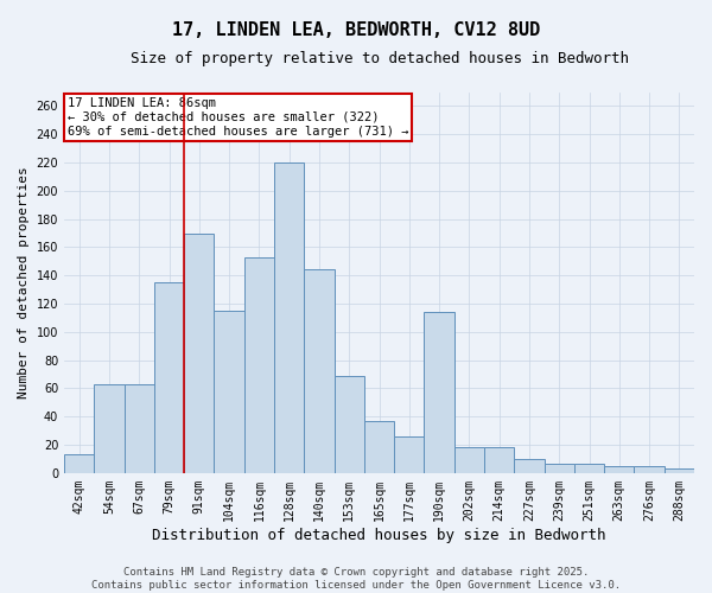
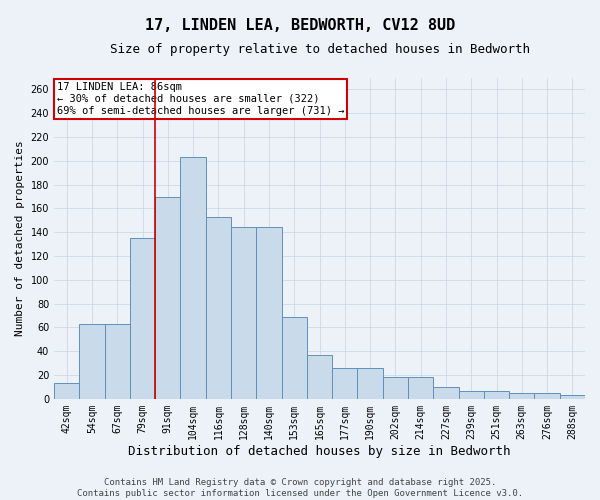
104sqm: 115 -> 203
128sqm: 220 -> 144
190sqm: 114 -> 26
